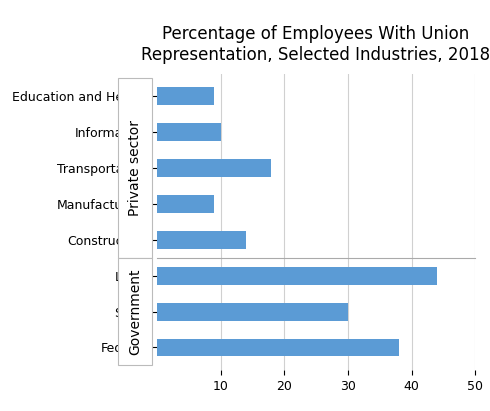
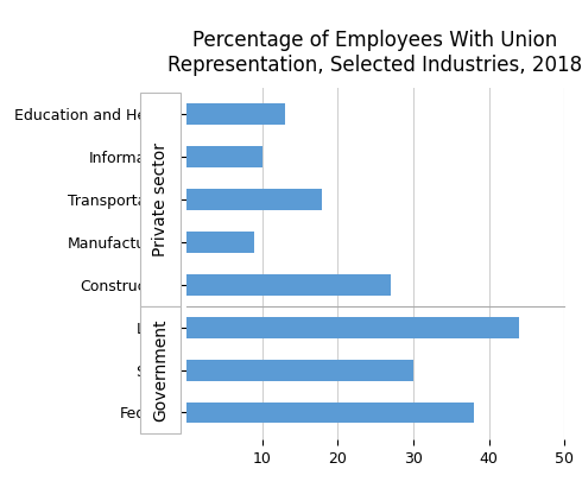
Education and Health: 9 -> 13
Construction: 14 -> 27
